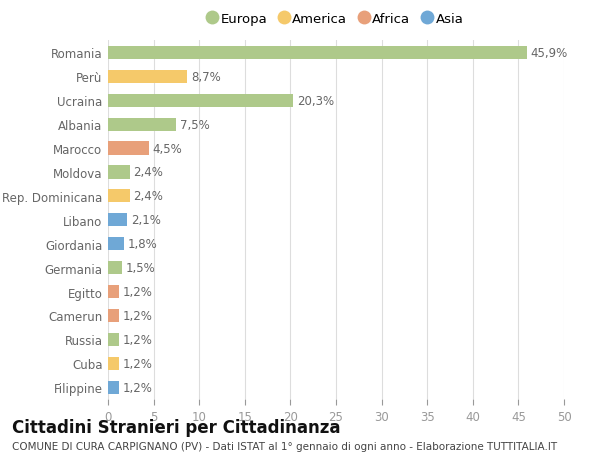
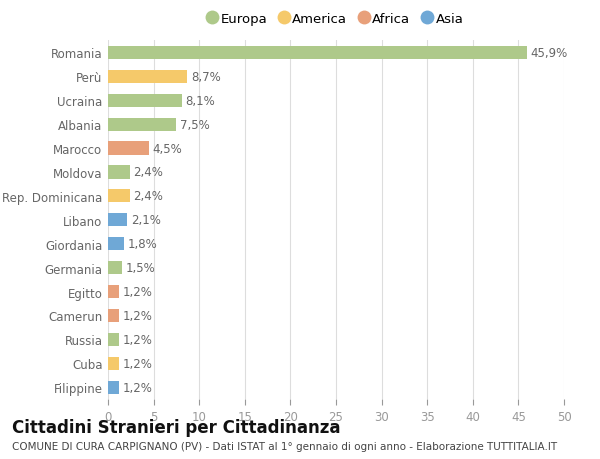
Ucraina: 20,3% -> 8,1%
